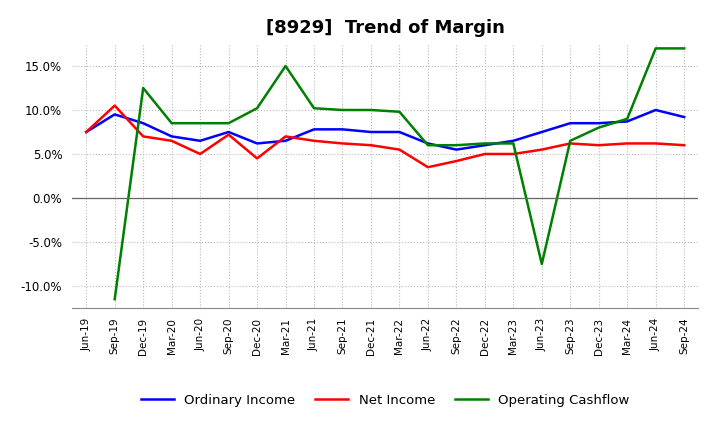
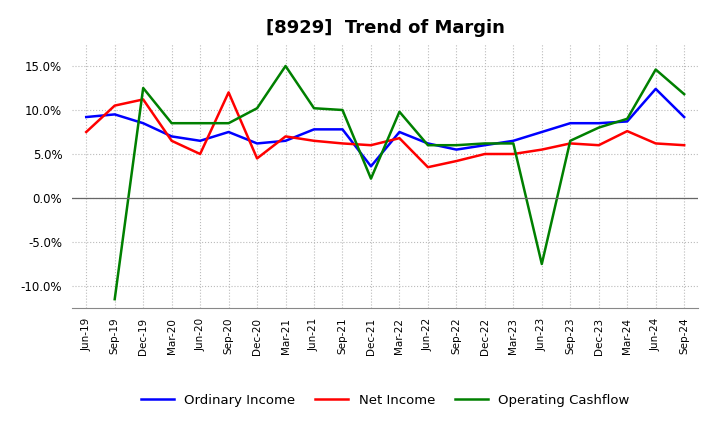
Ordinary Income/Jun-19: 7.5% -> 9.2%
Net Income/Dec-19: 7.0% -> 11.2%
Net Income/Sep-20: 7.2% -> 12.0%
Ordinary Income/Dec-21: 7.5% -> 3.6%
Operating Cashflow/Dec-21: 10.0% -> 2.2%
Net Income/Mar-22: 5.5% -> 6.8%
Net Income/Mar-24: 6.2% -> 7.6%
Ordinary Income/Jun-24: 10.0% -> 12.4%
Operating Cashflow/Jun-24: 17.0% -> 14.6%
Operating Cashflow/Sep-24: 17.0% -> 11.8%
